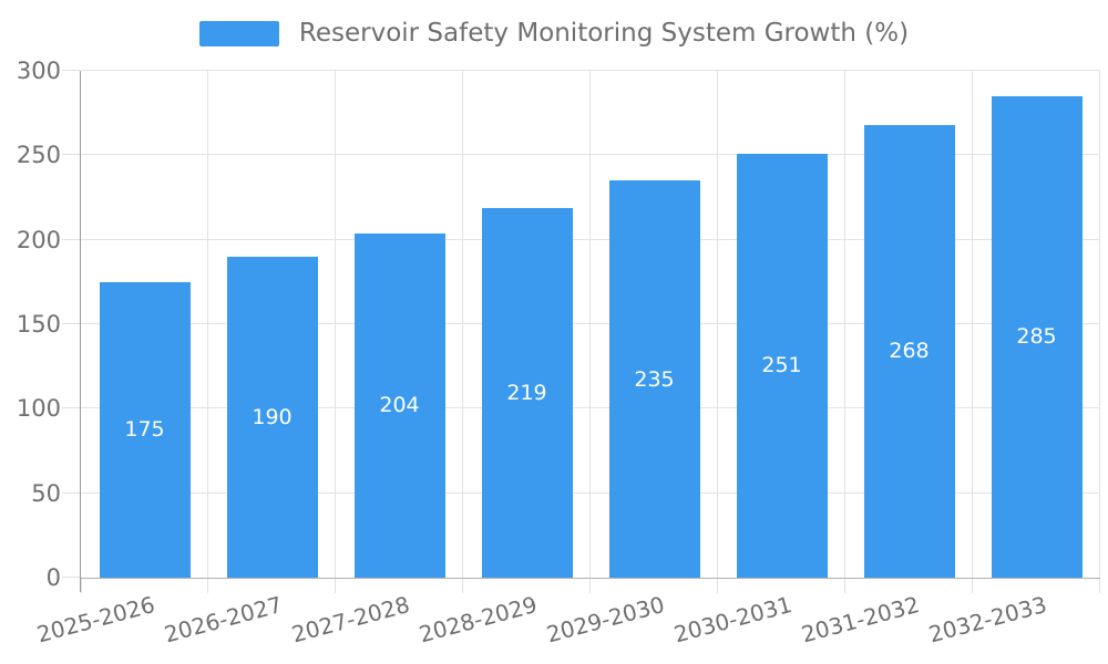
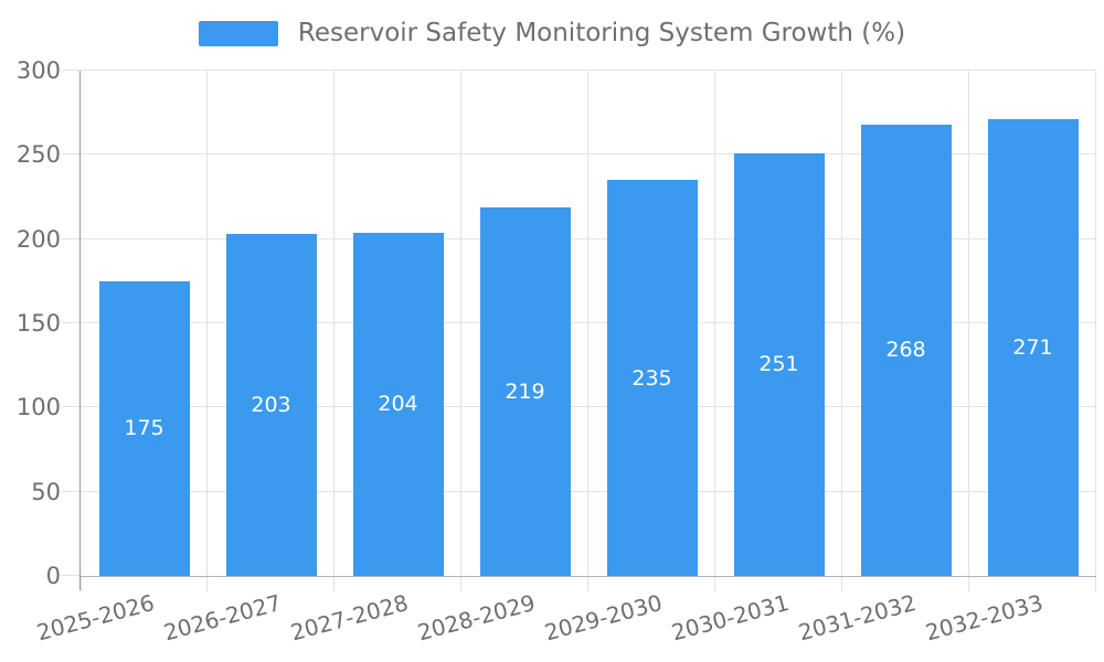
2026-2027: 190 -> 203
2032-2033: 285 -> 271
